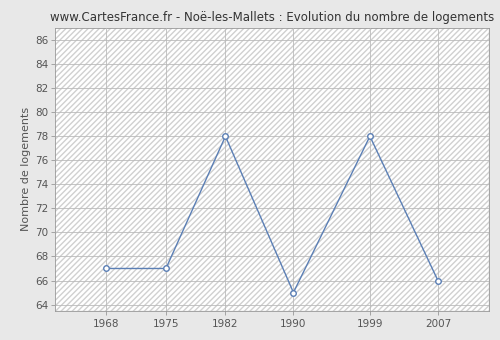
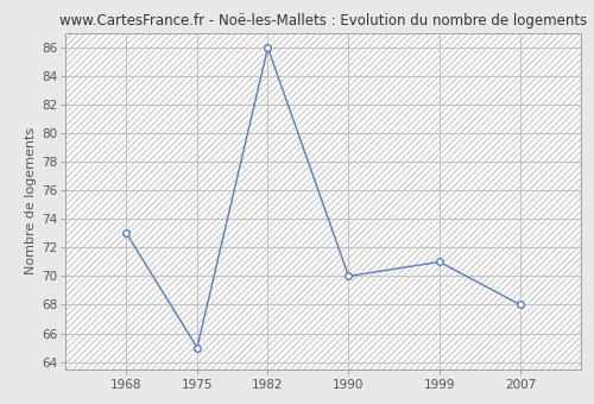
1968: 67 -> 73
1975: 67 -> 65
1982: 78 -> 86
1990: 65 -> 70
1999: 78 -> 71
2007: 66 -> 68
